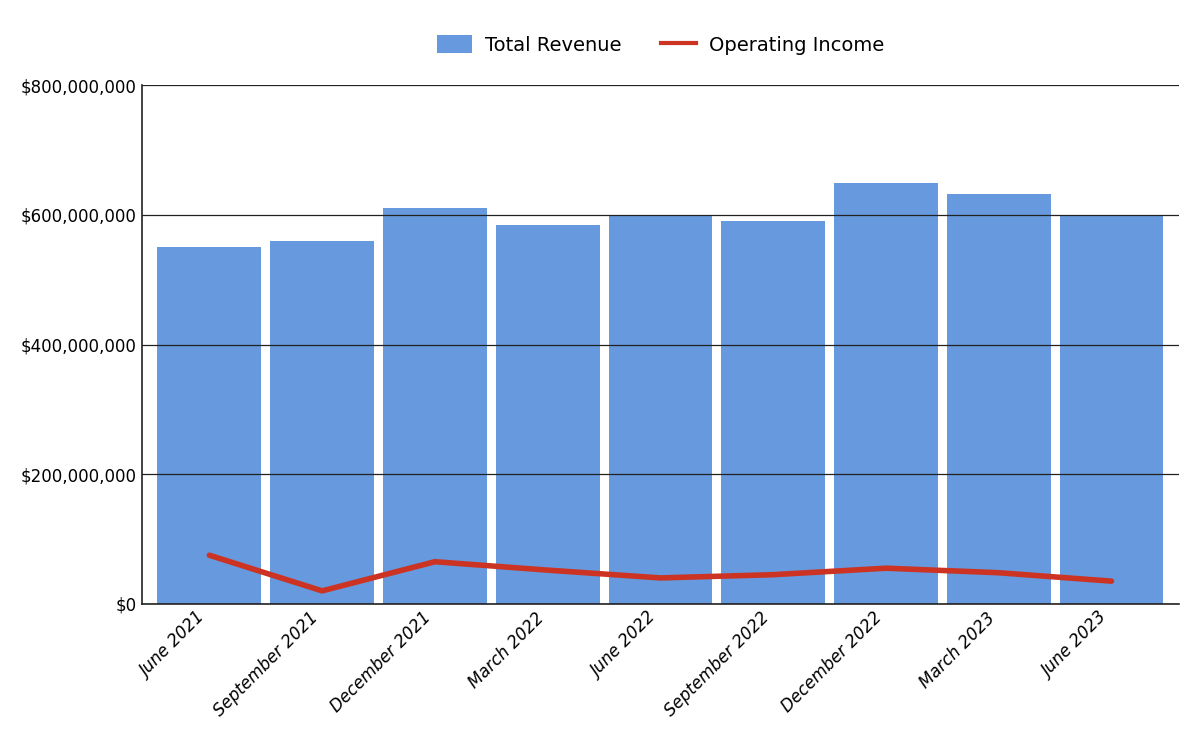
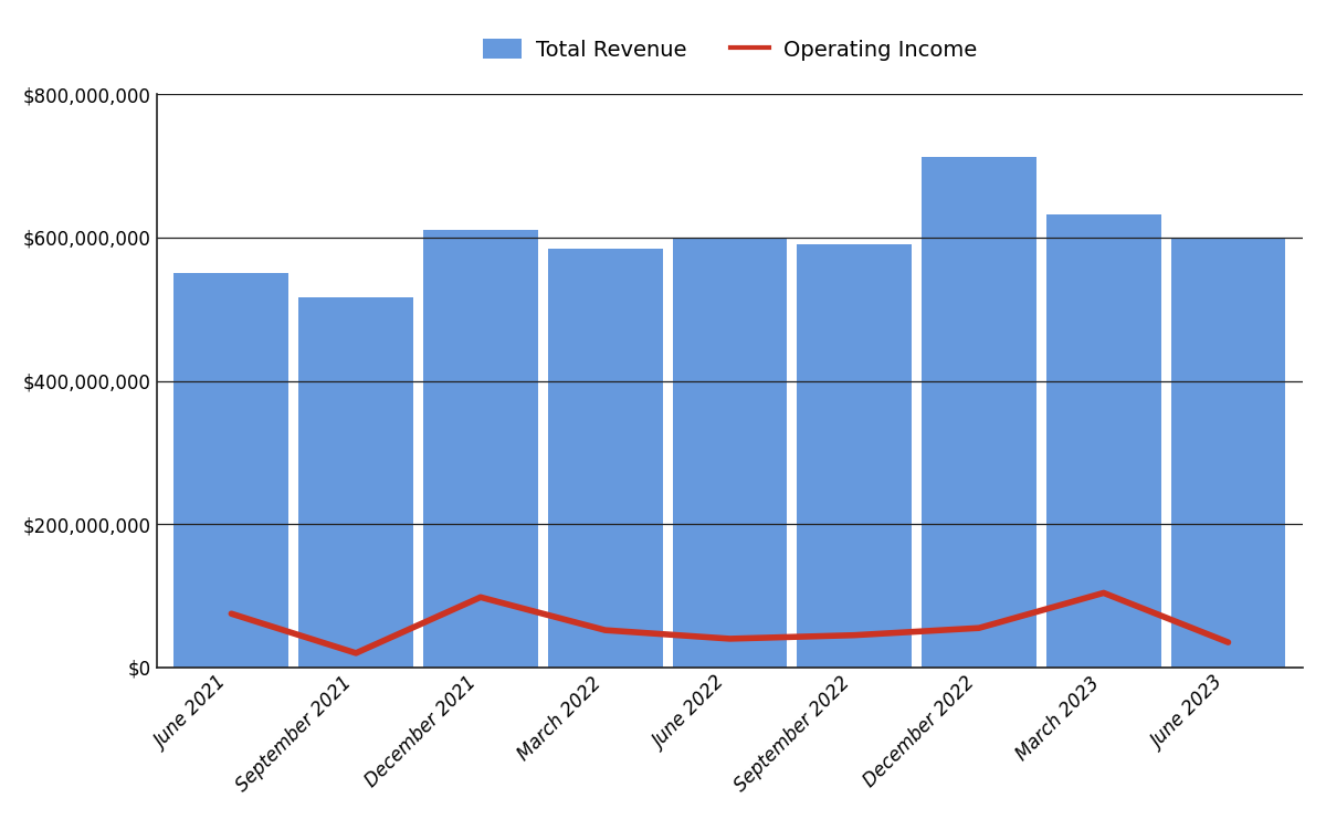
Total Revenue/September 2021: $560,000,000 -> $516,000,000
Operating Income/December 2021: $65,000,000 -> $98,000,000
Total Revenue/December 2022: $650,000,000 -> $712,000,000
Operating Income/March 2023: $48,000,000 -> $104,000,000
